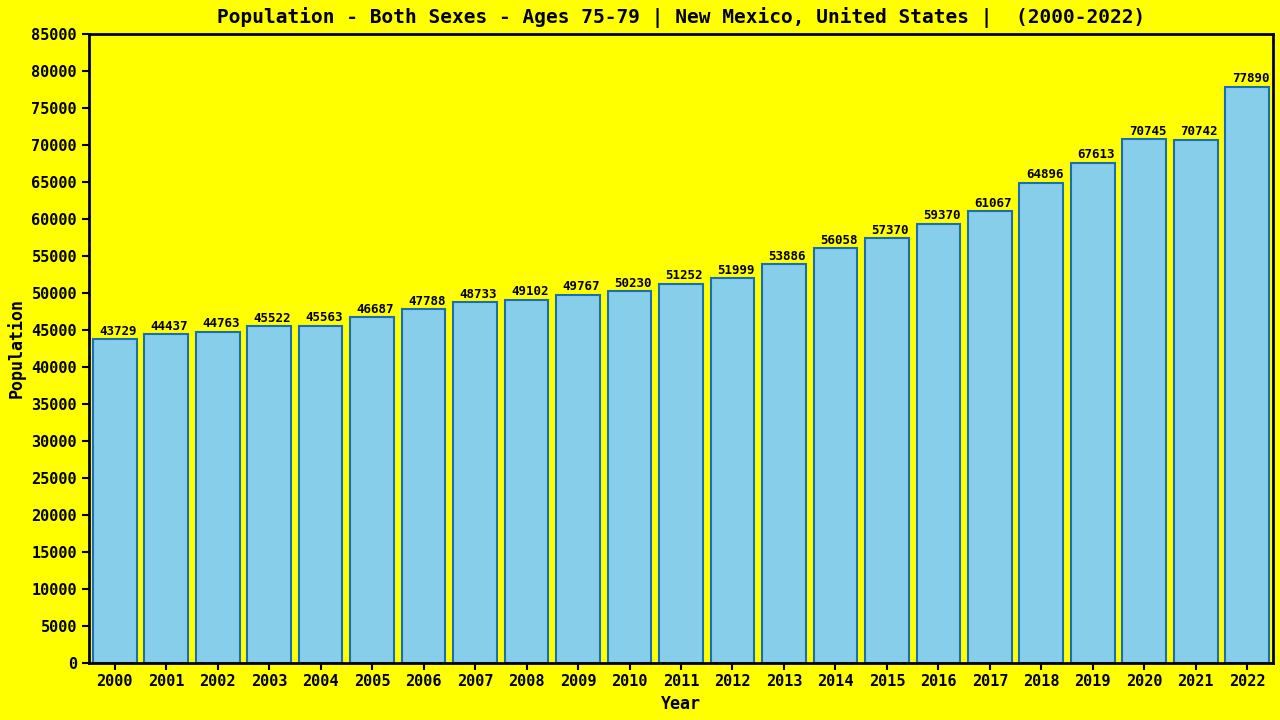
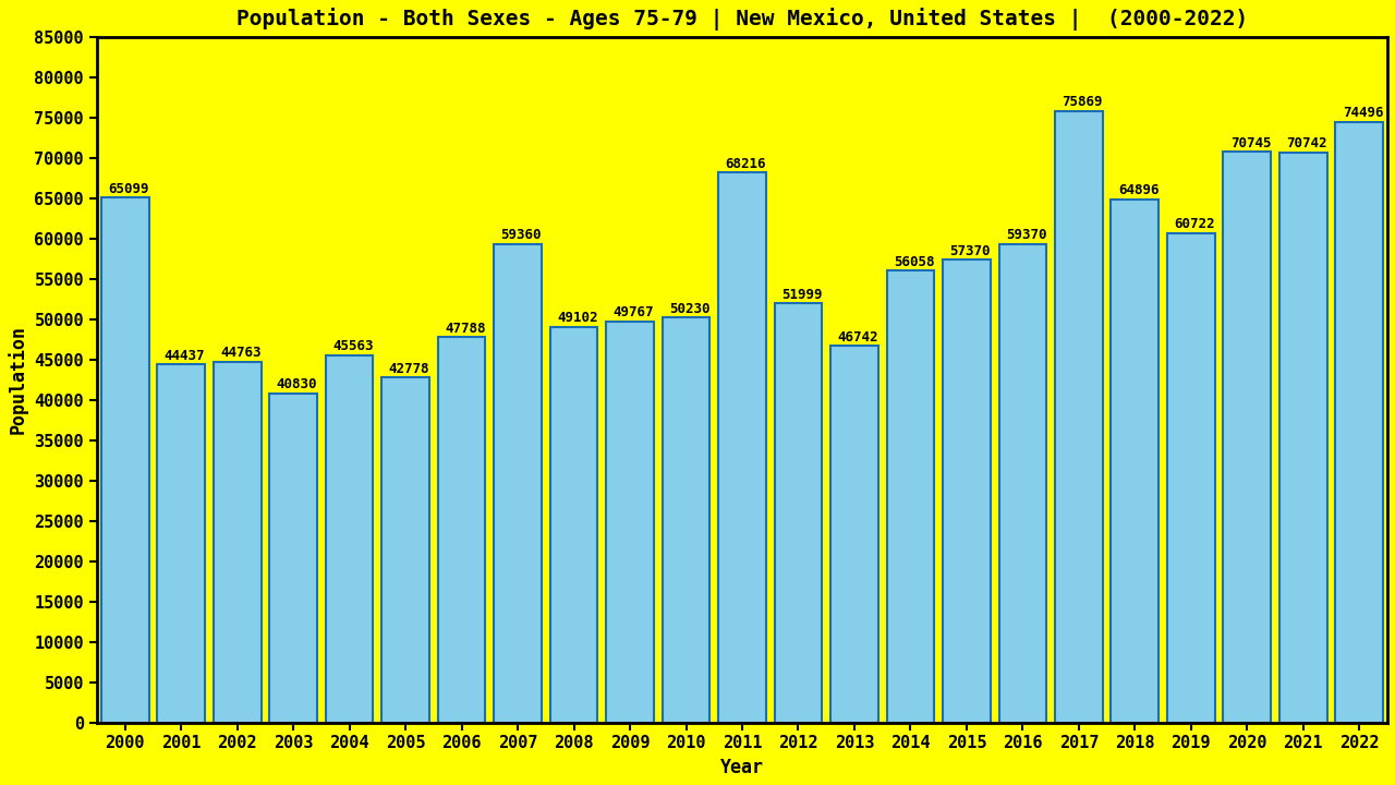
2000: 43729 -> 65099
2003: 45522 -> 40830
2005: 46687 -> 42778
2007: 48733 -> 59360
2011: 51252 -> 68216
2013: 53886 -> 46742
2017: 61067 -> 75869
2019: 67613 -> 60722
2022: 77890 -> 74496
